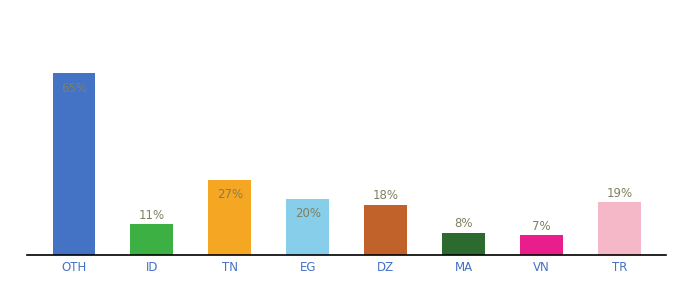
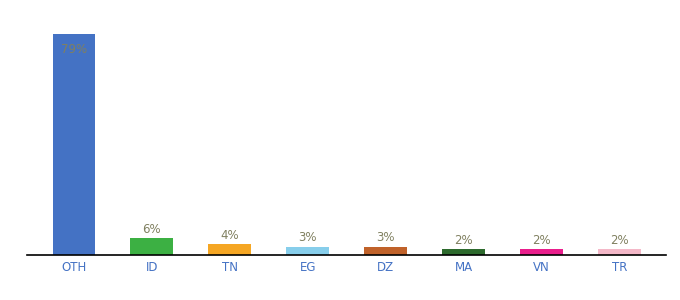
OTH: 65% -> 79%
ID: 11% -> 6%
TN: 27% -> 4%
EG: 20% -> 3%
DZ: 18% -> 3%
MA: 8% -> 2%
VN: 7% -> 2%
TR: 19% -> 2%
